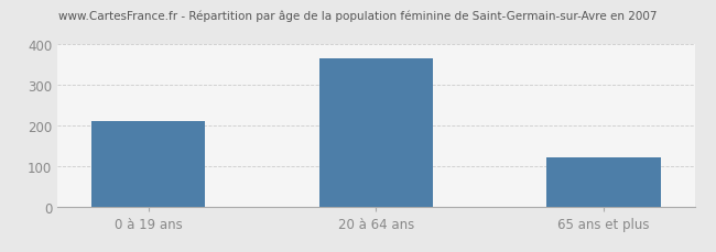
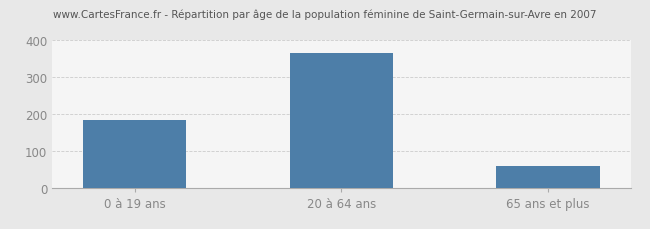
0 à 19 ans: 210 -> 185
65 ans et plus: 120 -> 60
